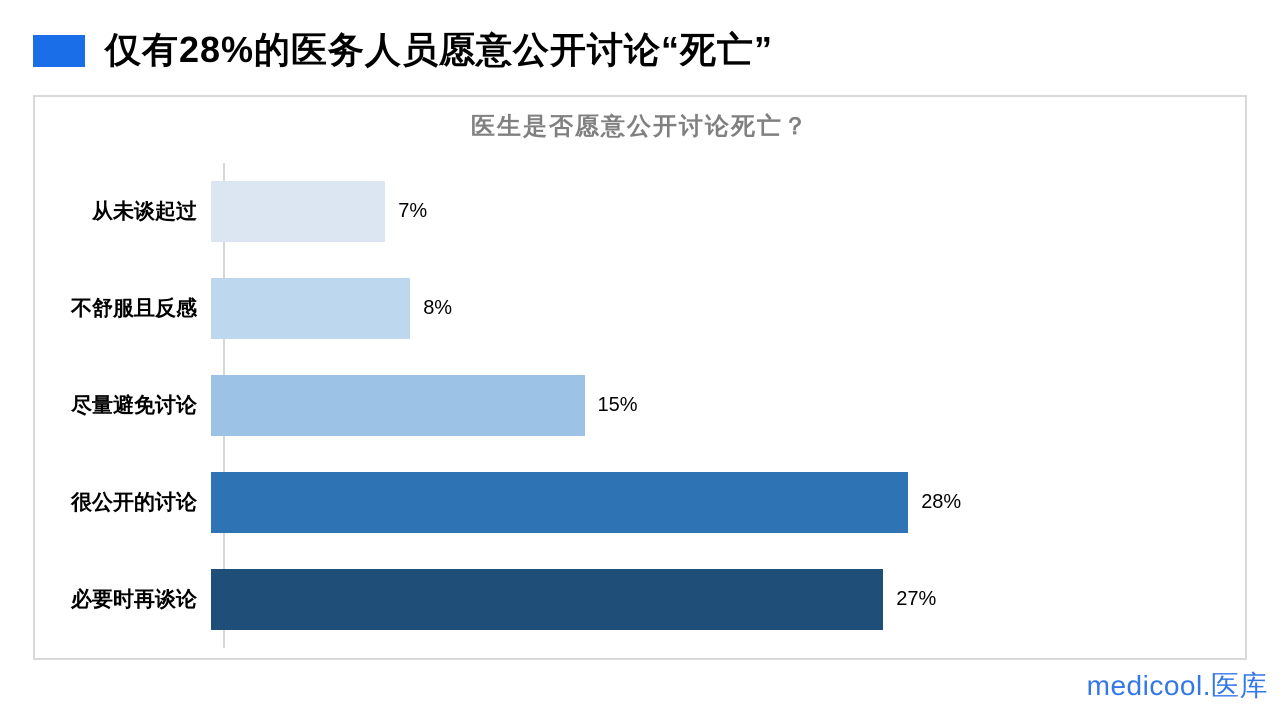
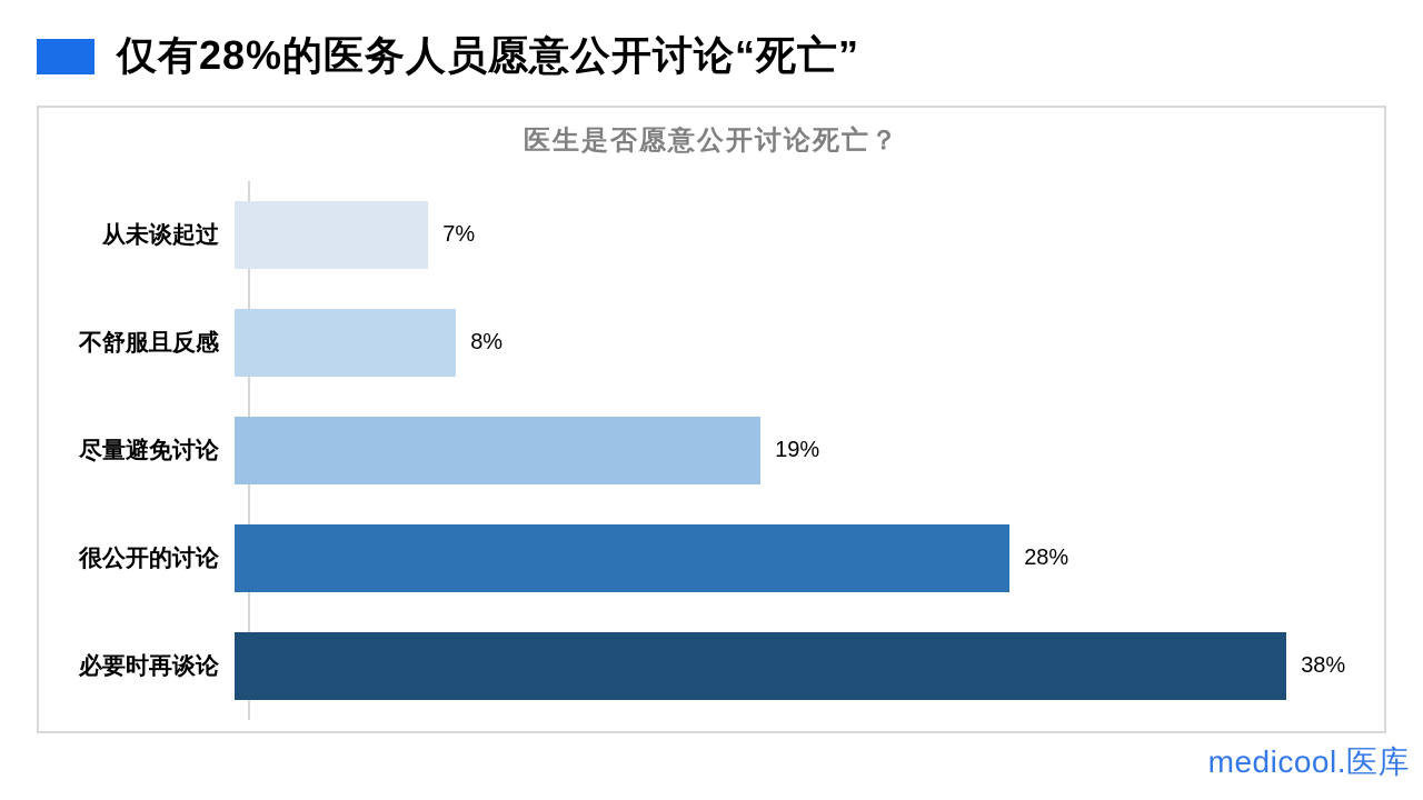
尽量避免讨论: 15% -> 19%
必要时再谈论: 27% -> 38%
